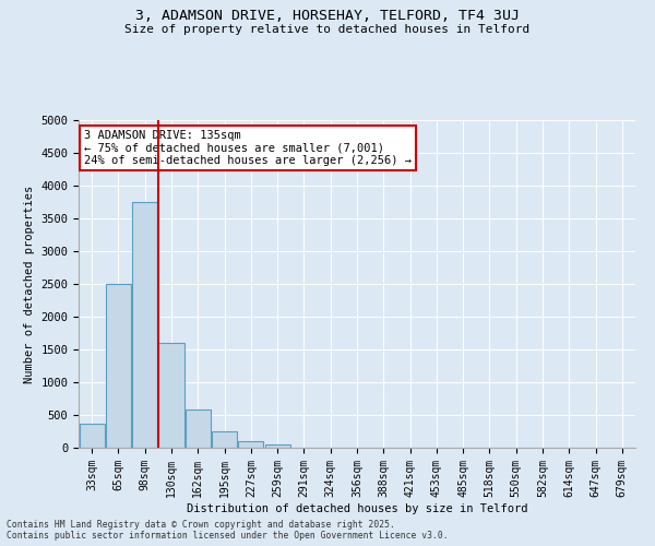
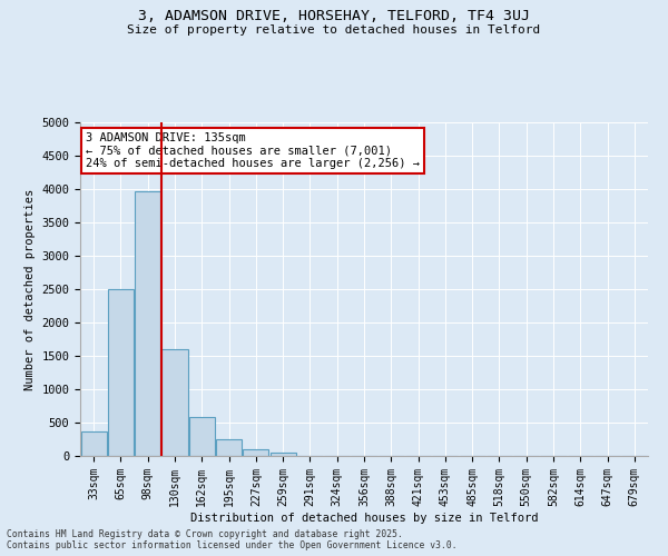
98sqm: 3750 -> 3960
